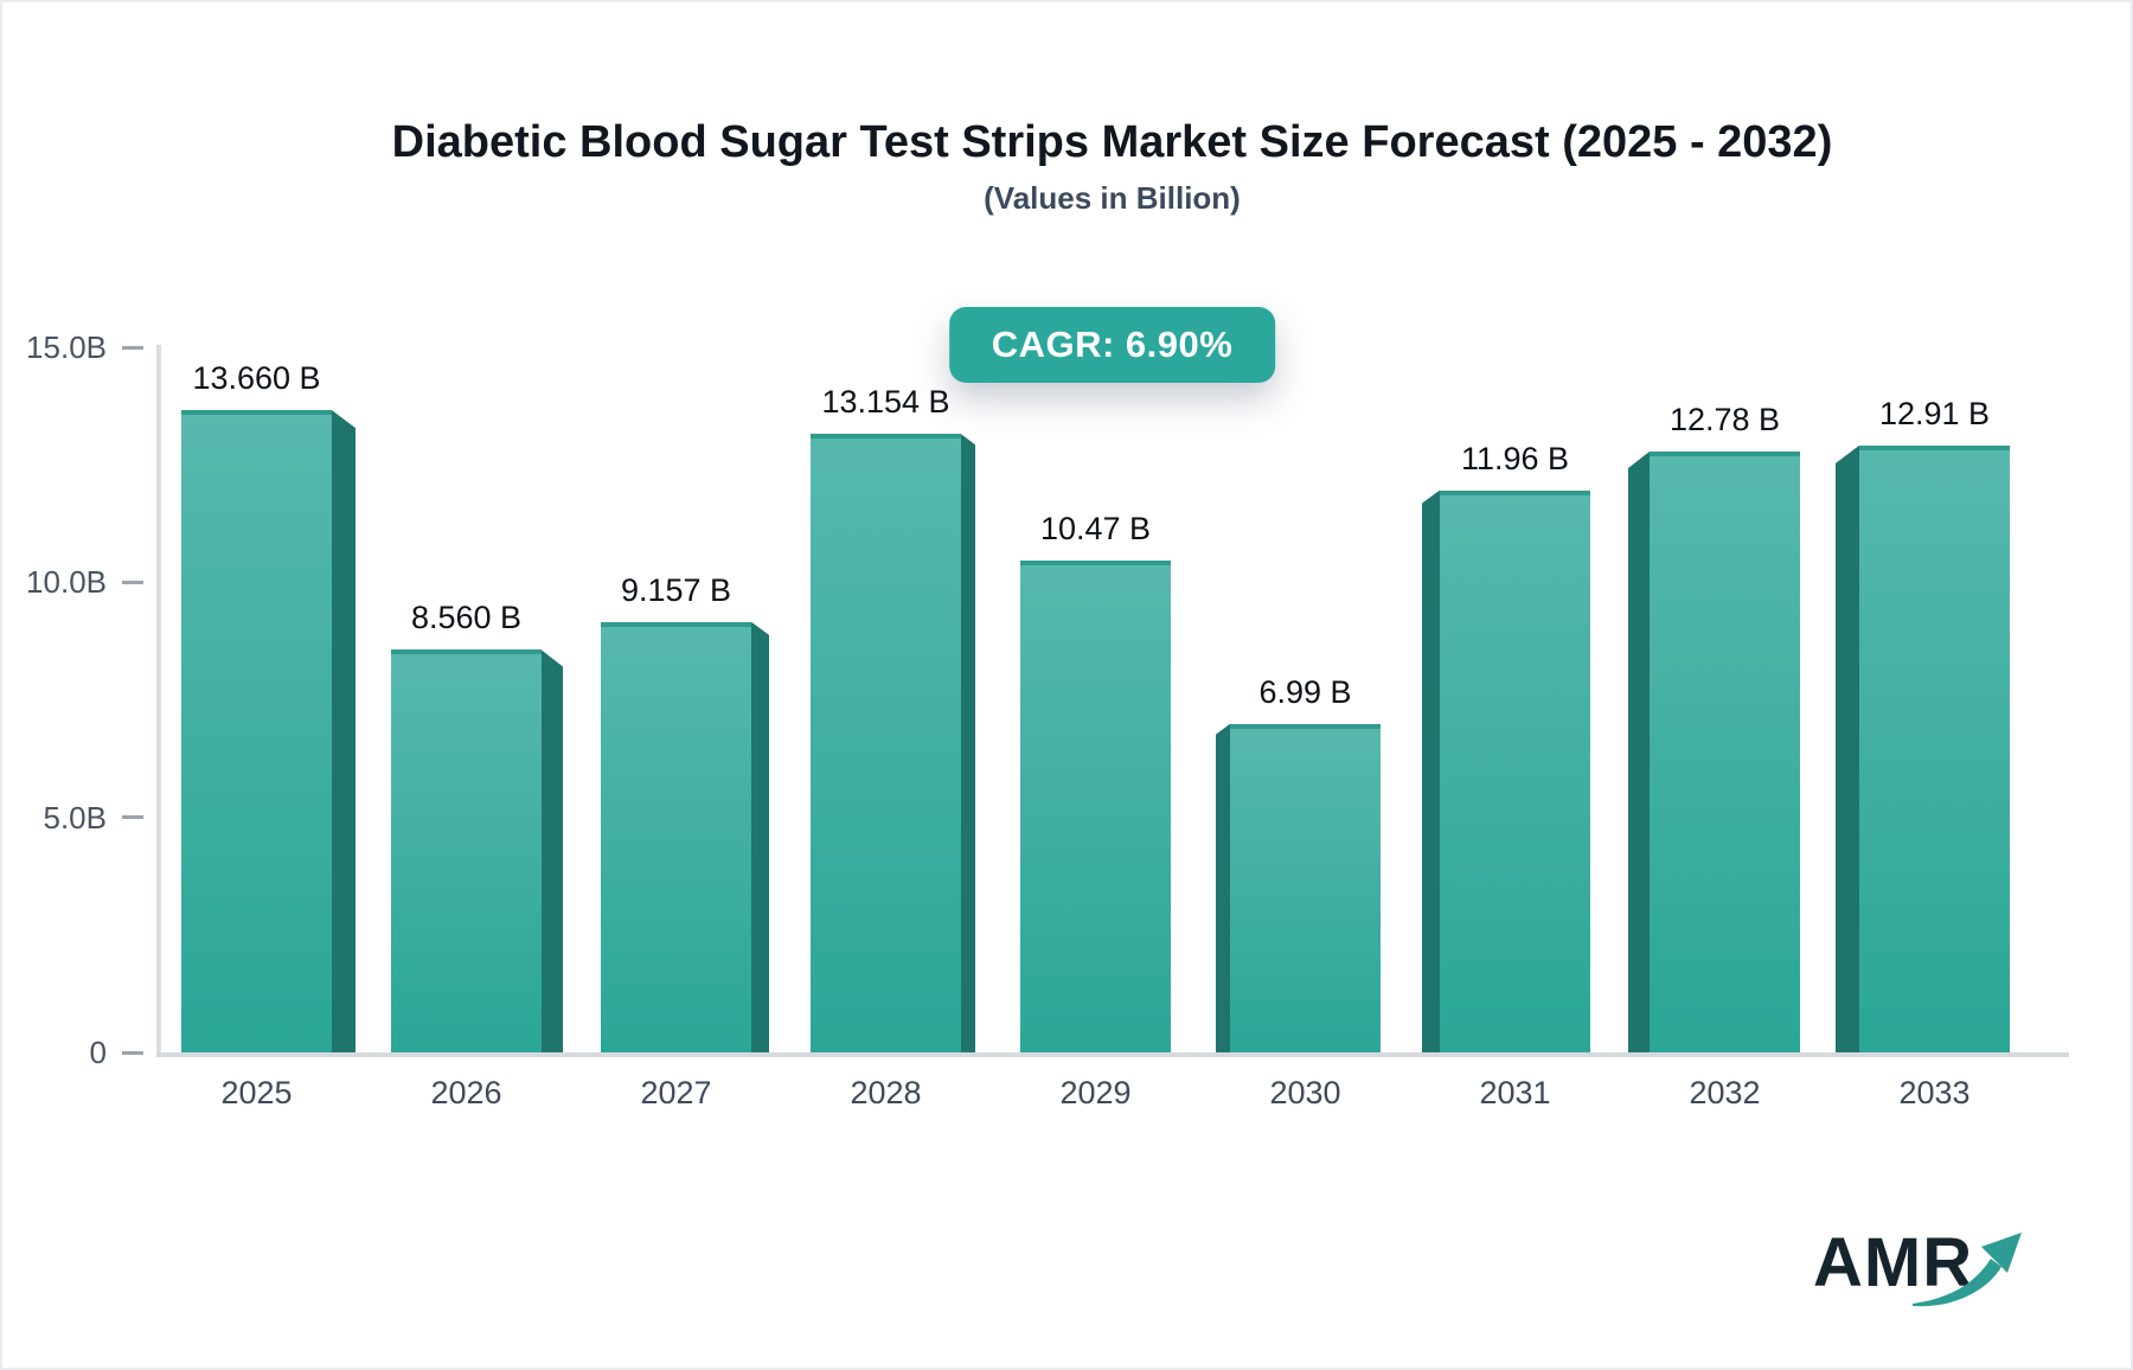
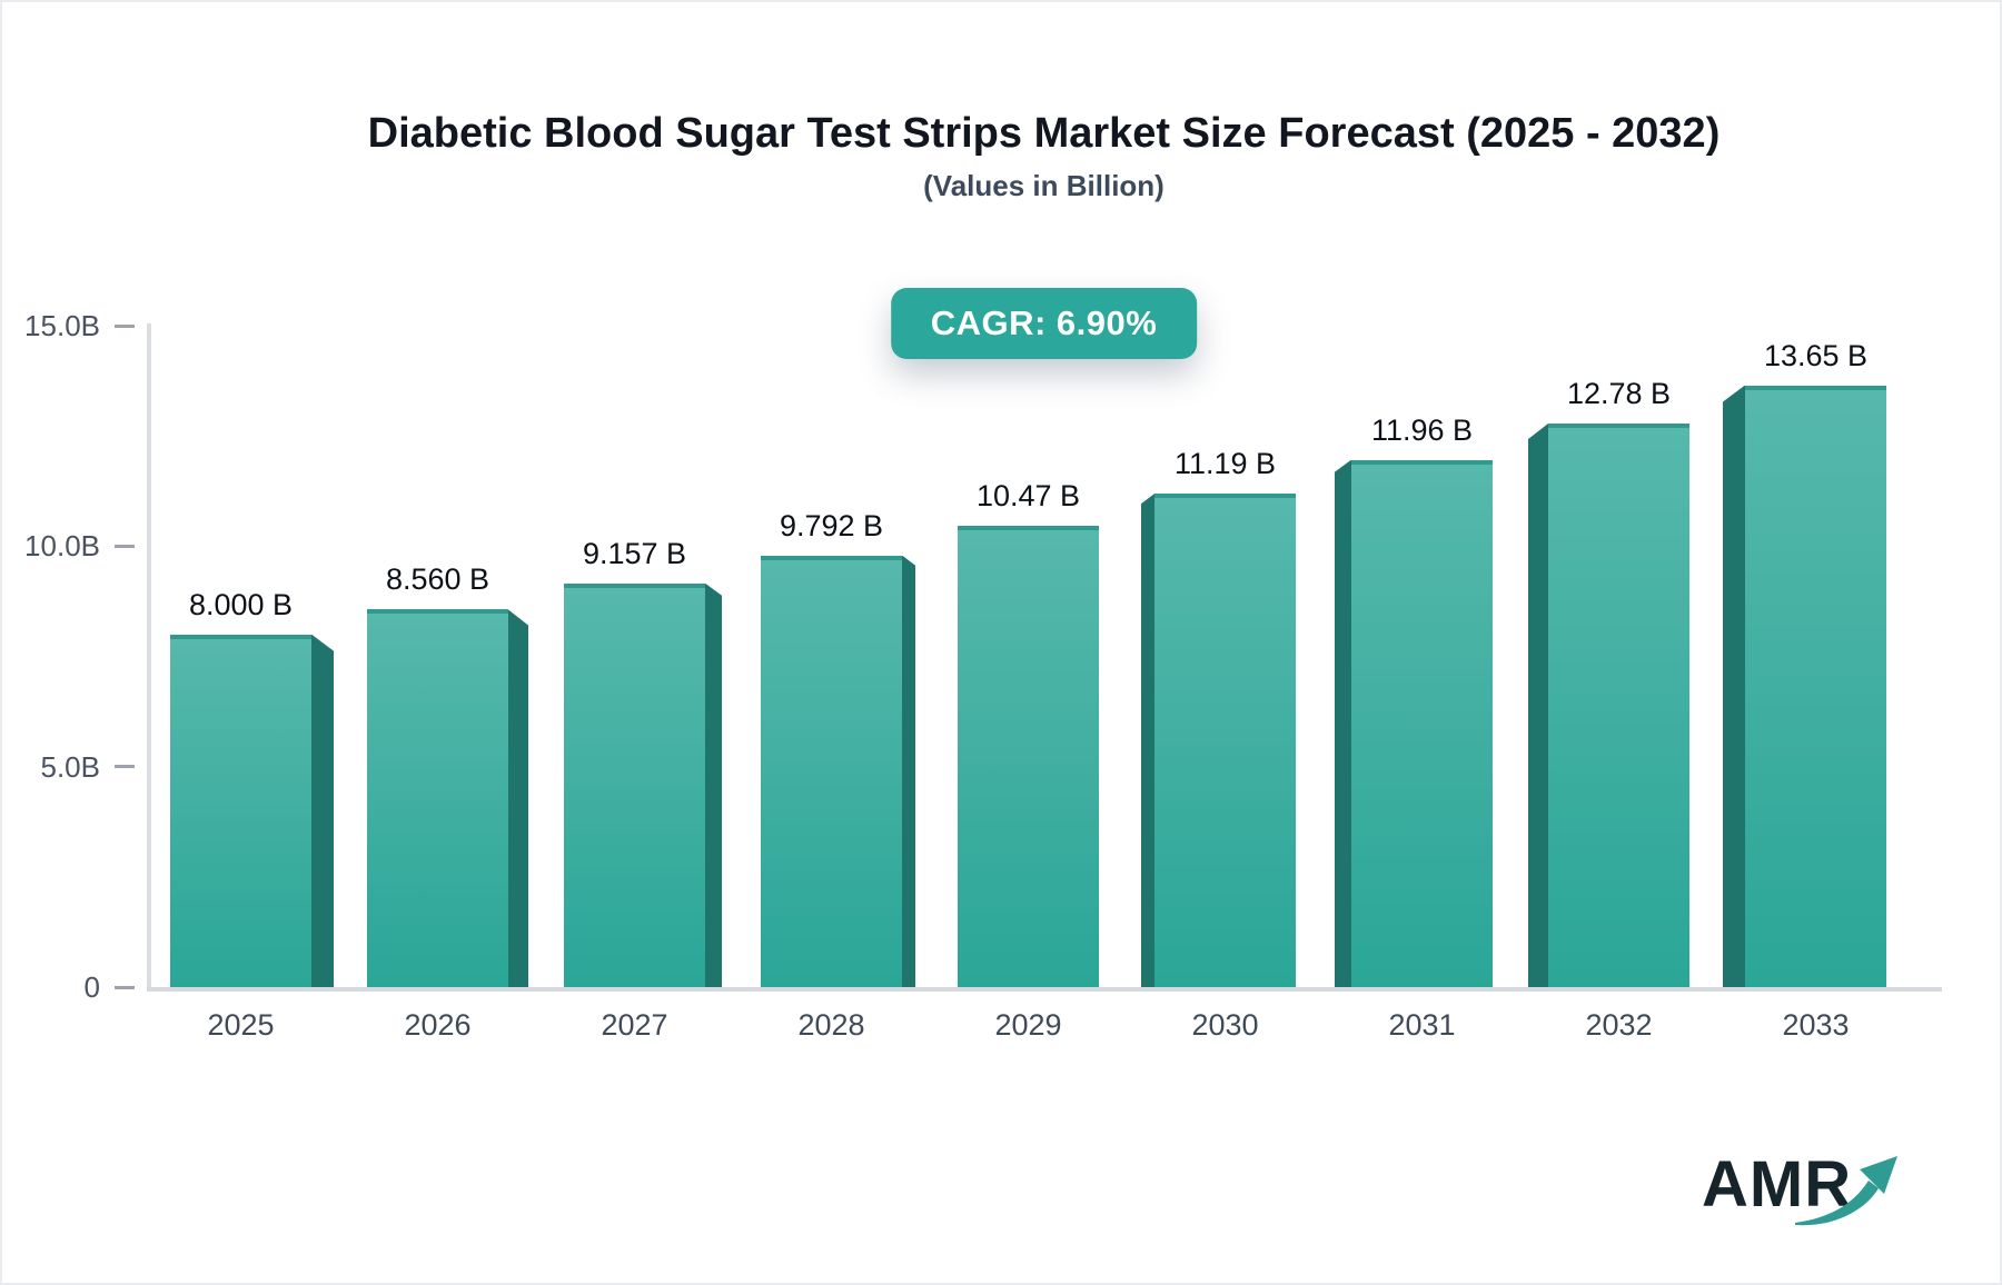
2025: 13.660 -> 8.000
2028: 13.154 -> 9.792
2030: 6.99 -> 11.19
2033: 12.91 -> 13.65
